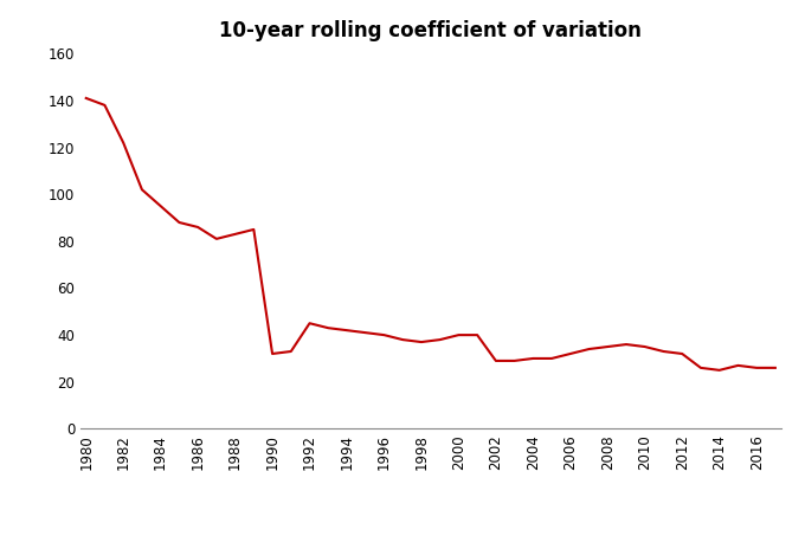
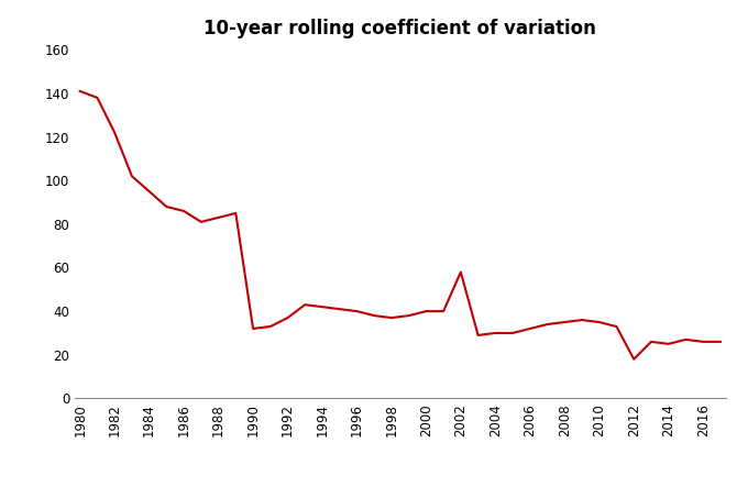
1992: 45 -> 37
2002: 29 -> 58
2012: 32 -> 18
